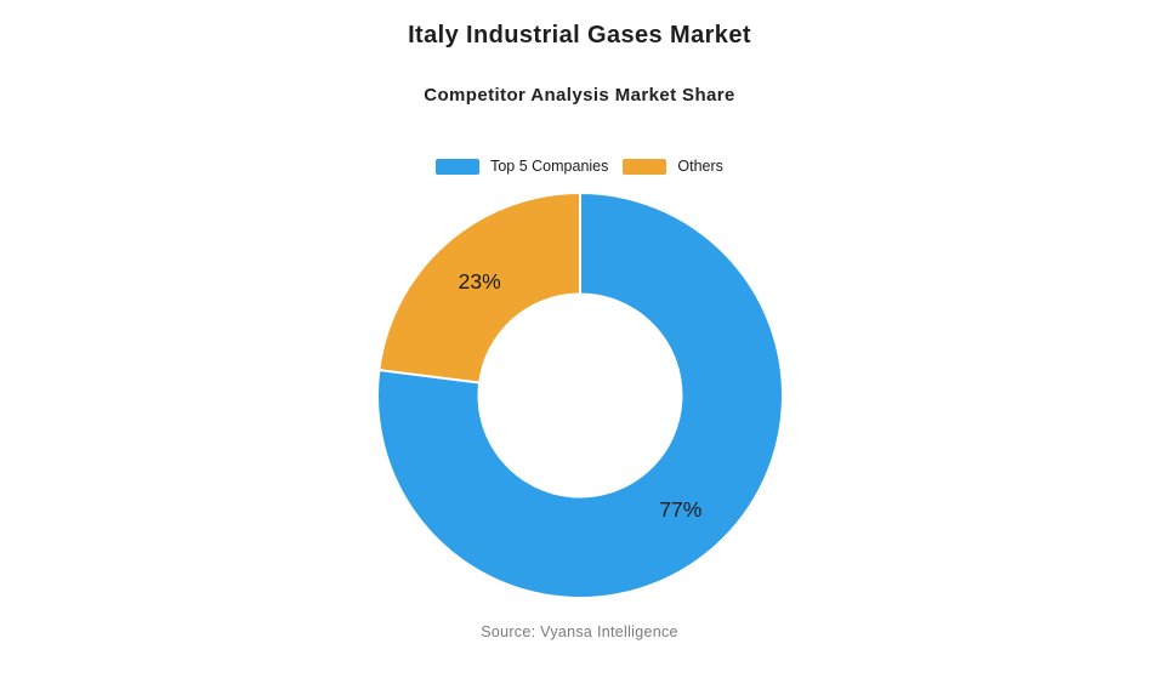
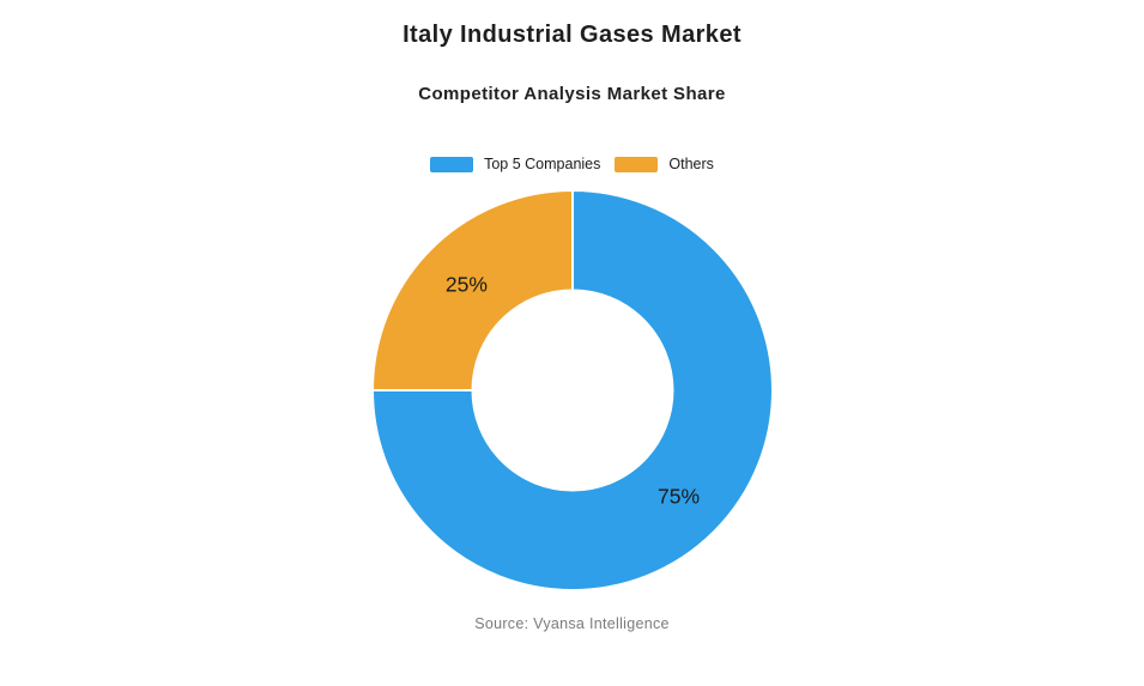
Top 5 Companies: 77% -> 75%
Others: 23% -> 25%
